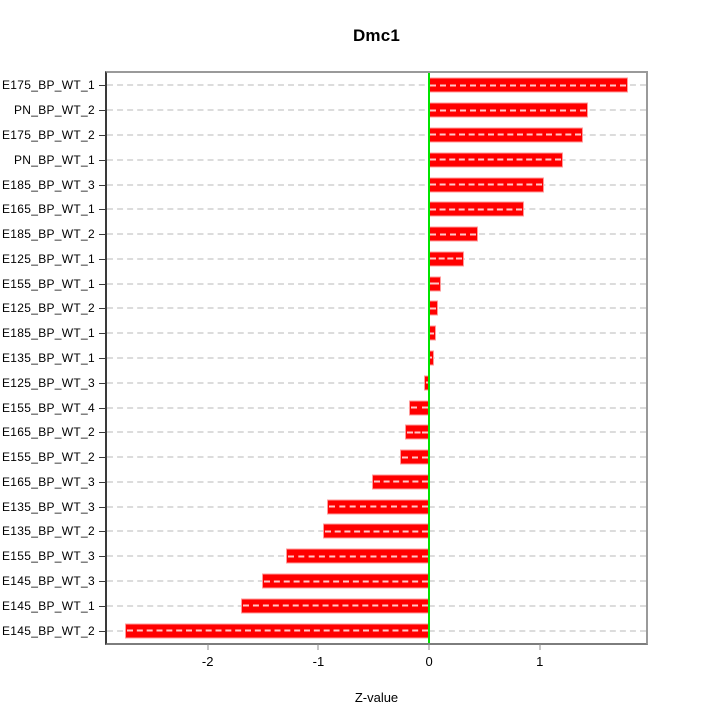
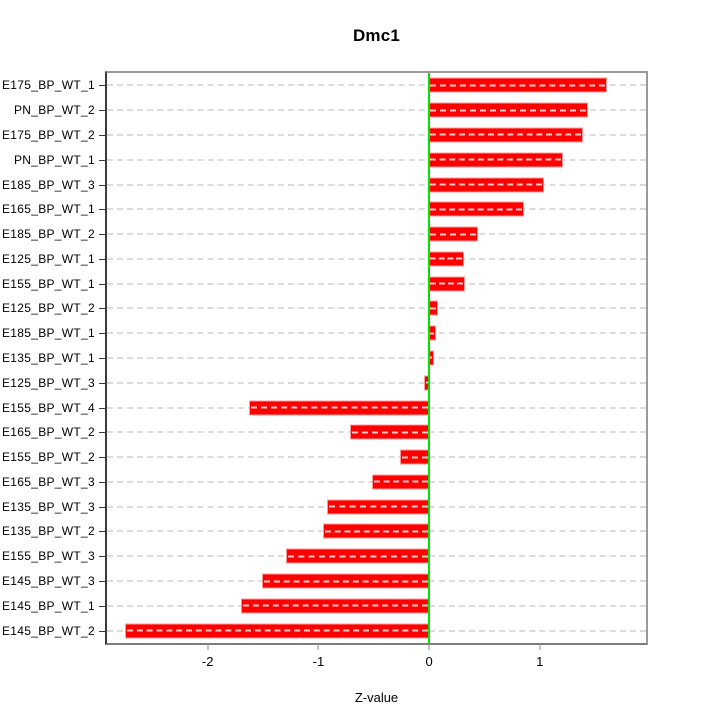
E175_BP_WT_1: 1.79 -> 1.60
E155_BP_WT_1: 0.10 -> 0.32
E155_BP_WT_4: -0.17 -> -1.62
E165_BP_WT_2: -0.21 -> -0.71
